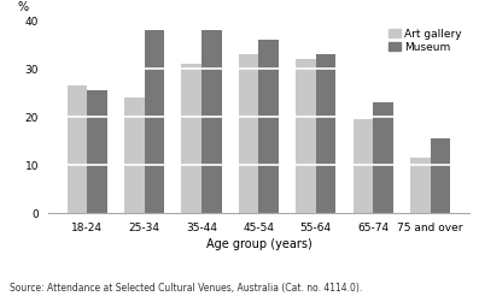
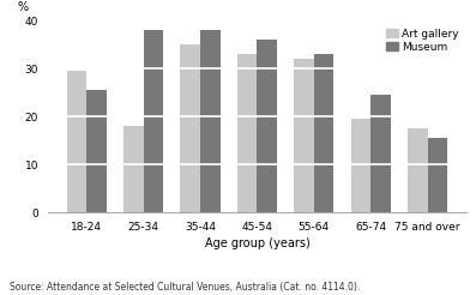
Art gallery/18-24: 26.5 -> 29.5
Art gallery/25-34: 24.0 -> 18.0
Art gallery/35-44: 31.0 -> 35.0
Museum/65-74: 23.0 -> 24.5
Art gallery/75 and over: 11.5 -> 17.5
